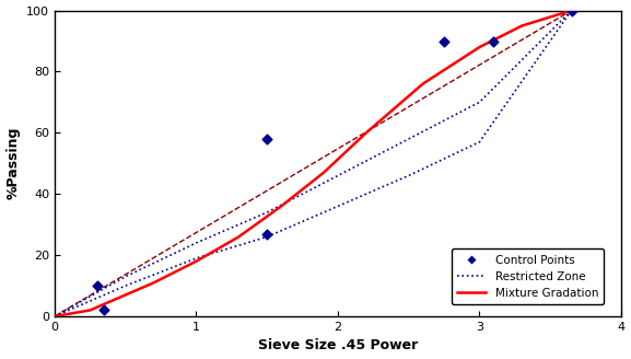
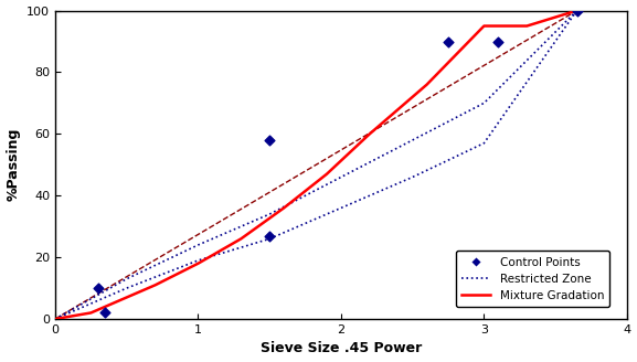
Mixture Gradation/3: 88 -> 95
